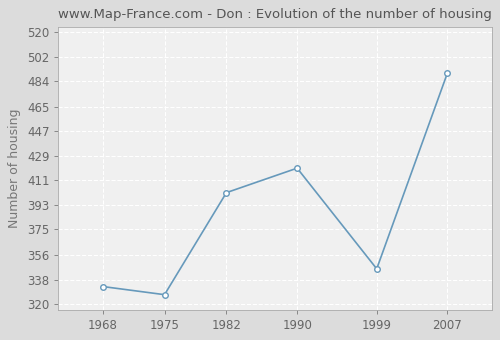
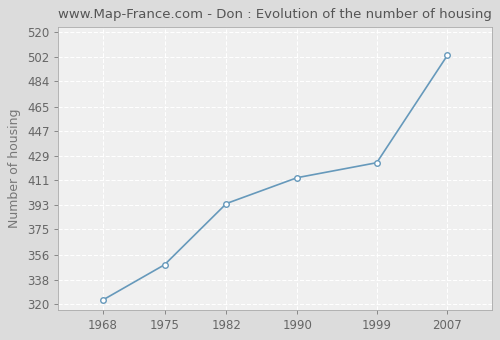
1968: 333 -> 323
1975: 327 -> 349
1982: 402 -> 394
1990: 420 -> 413
1999: 346 -> 424
2007: 490 -> 503
